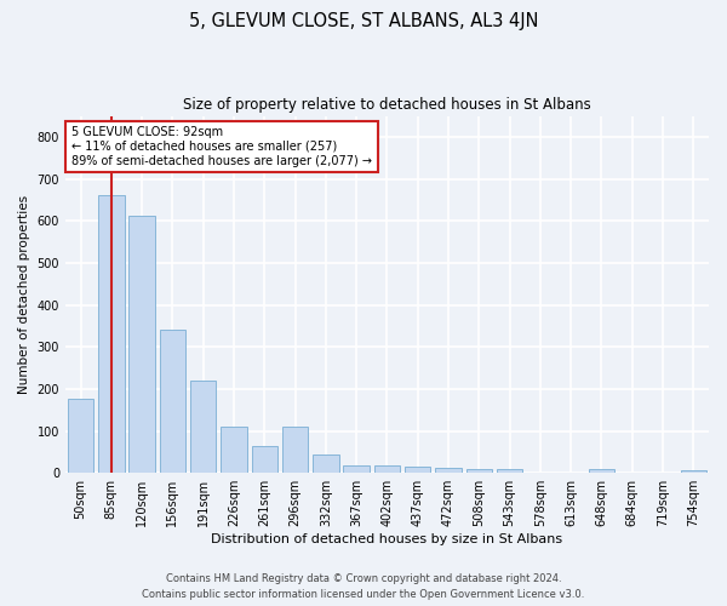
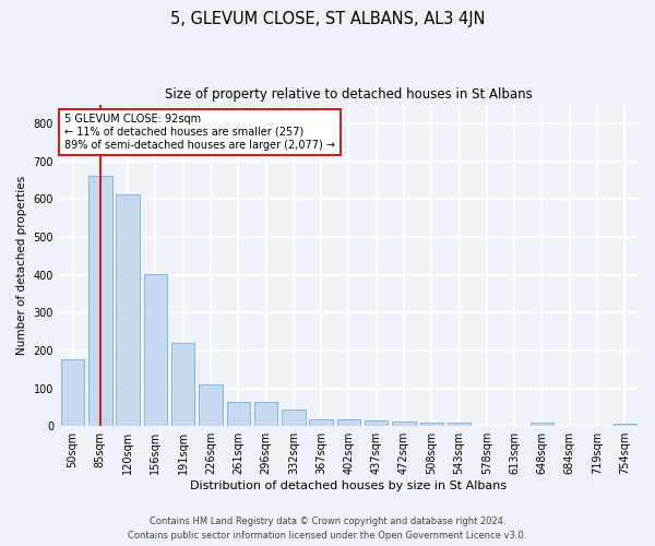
156sqm: 340 -> 401
296sqm: 110 -> 63
